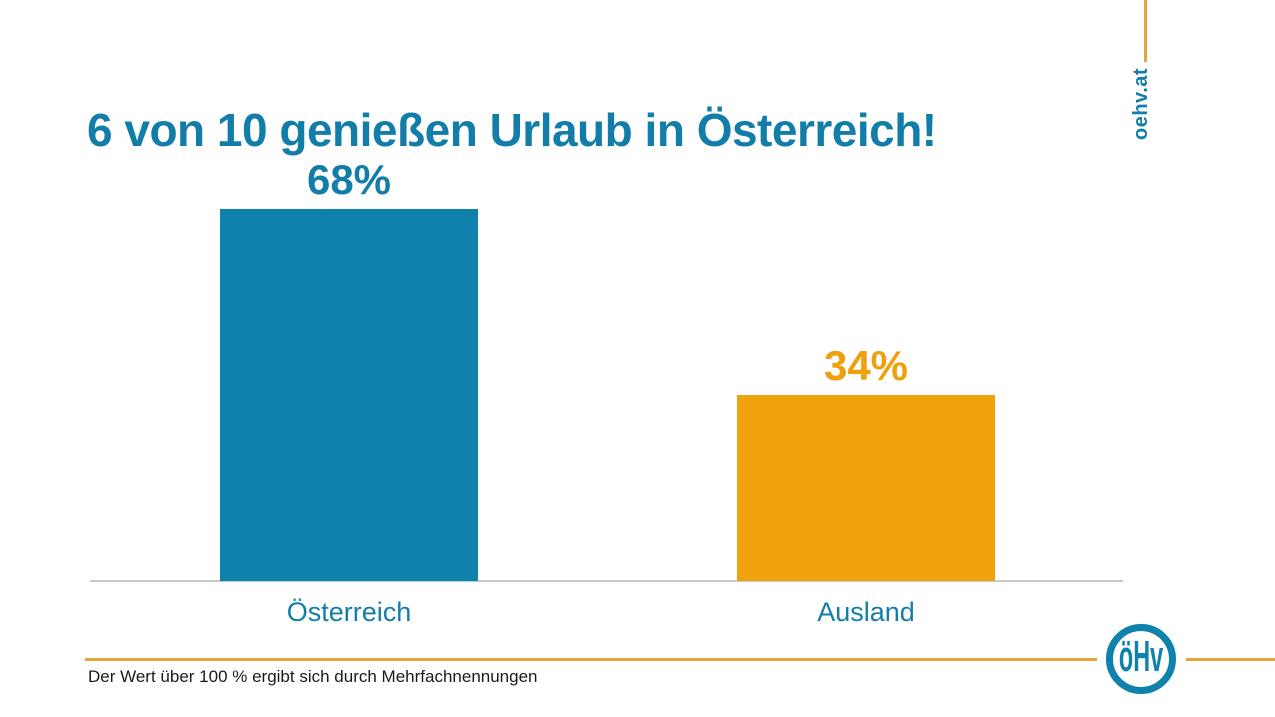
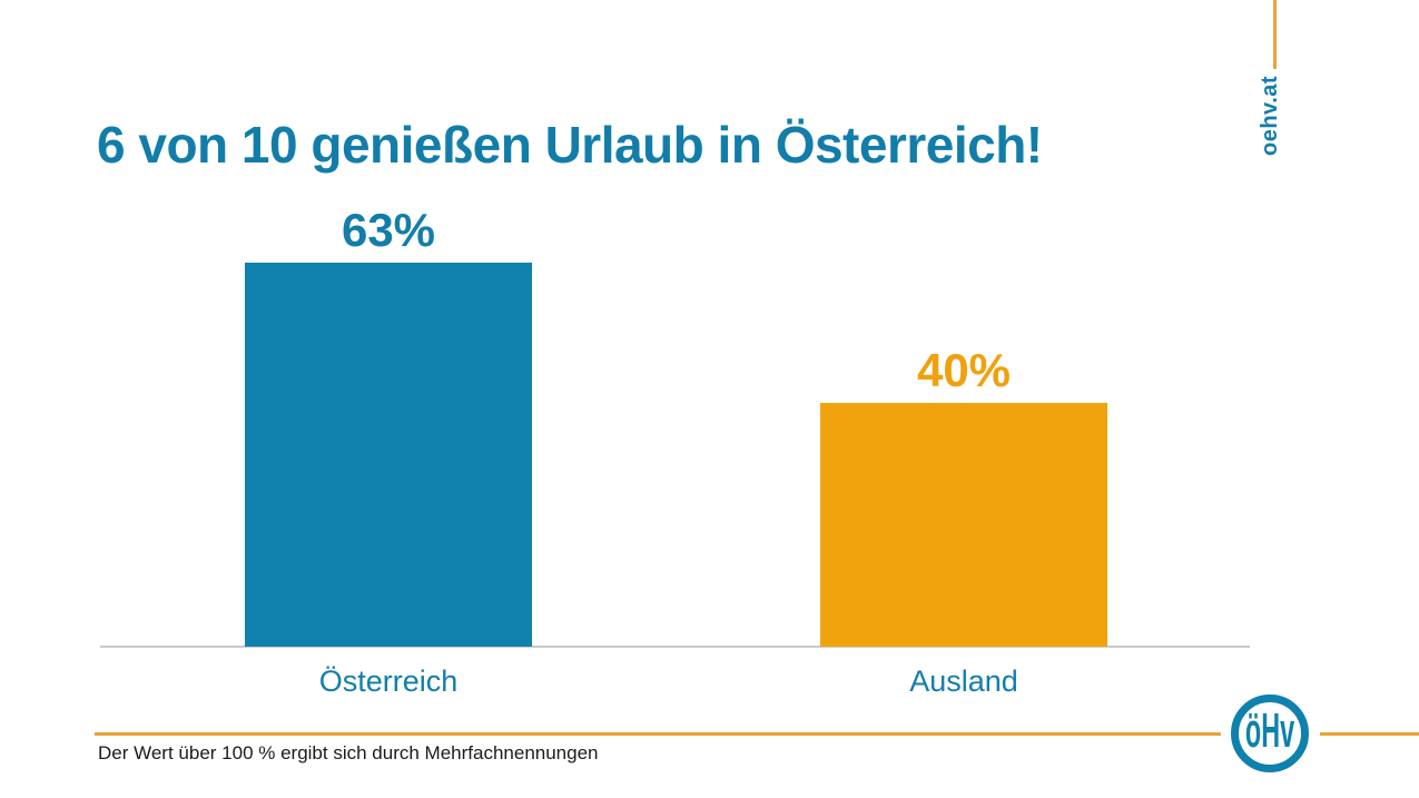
Österreich: 68% -> 63%
Ausland: 34% -> 40%
